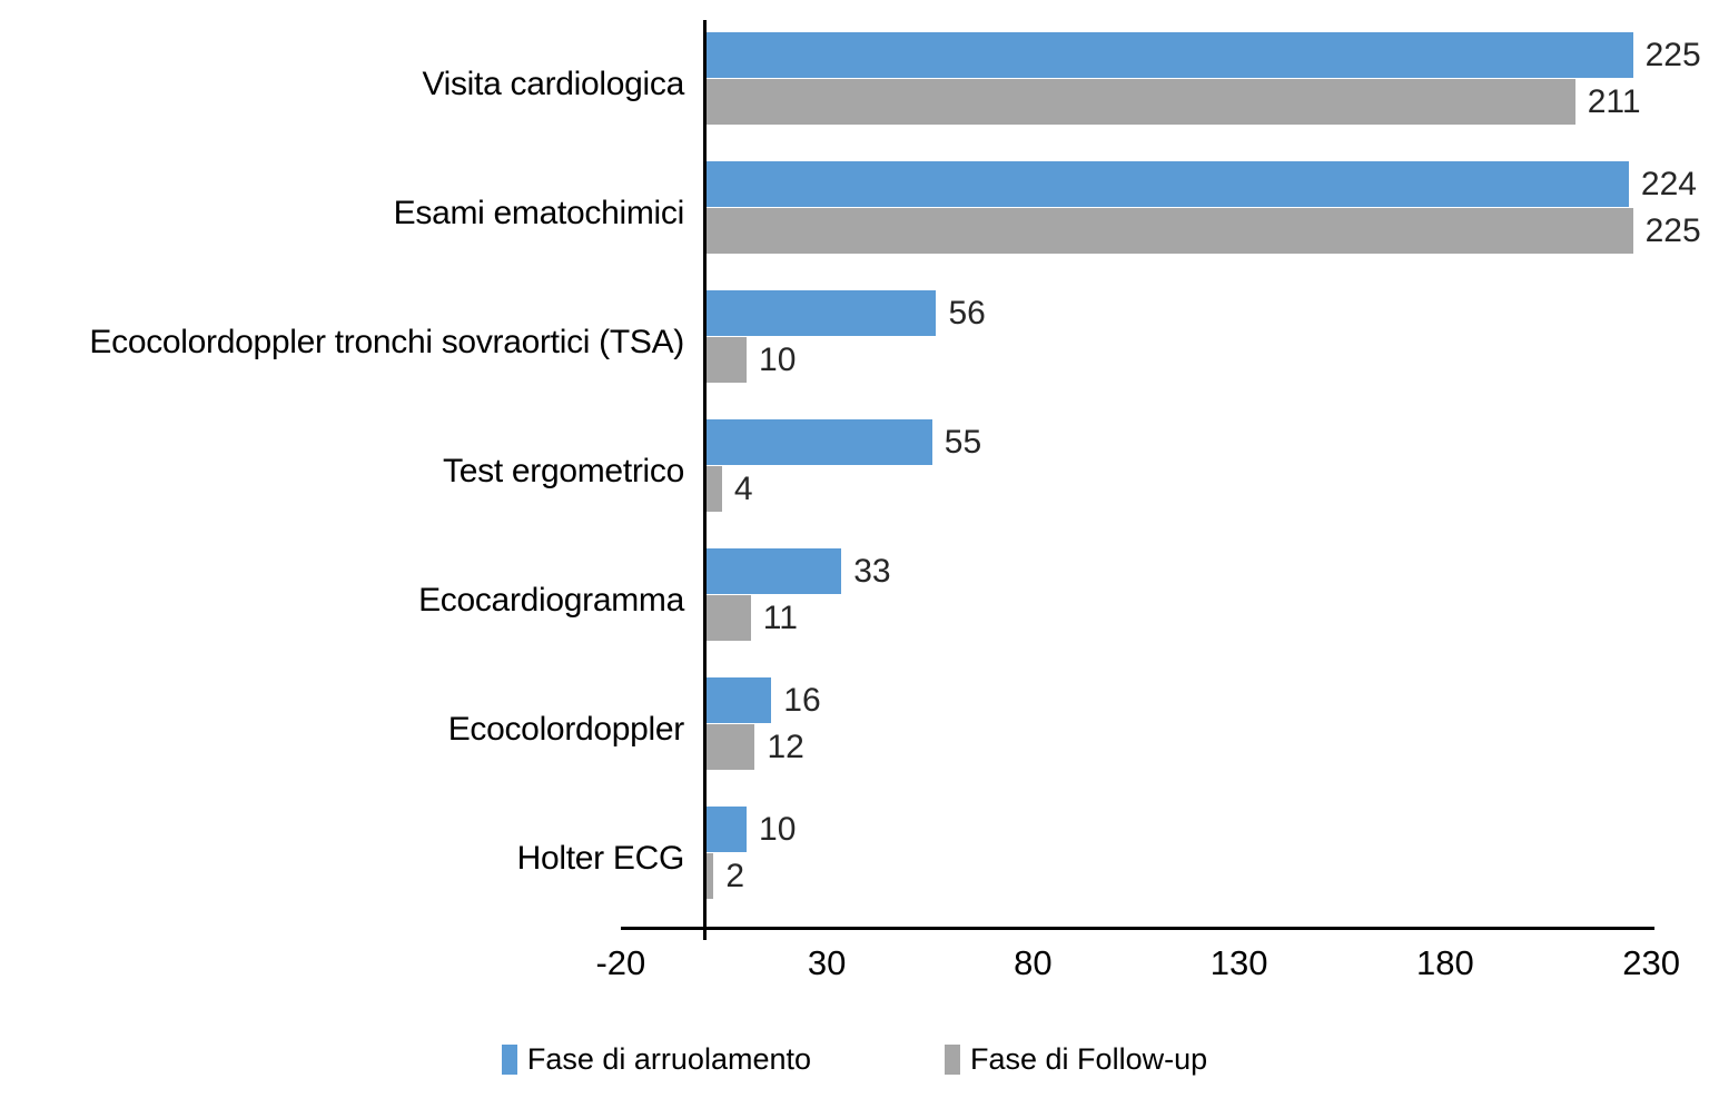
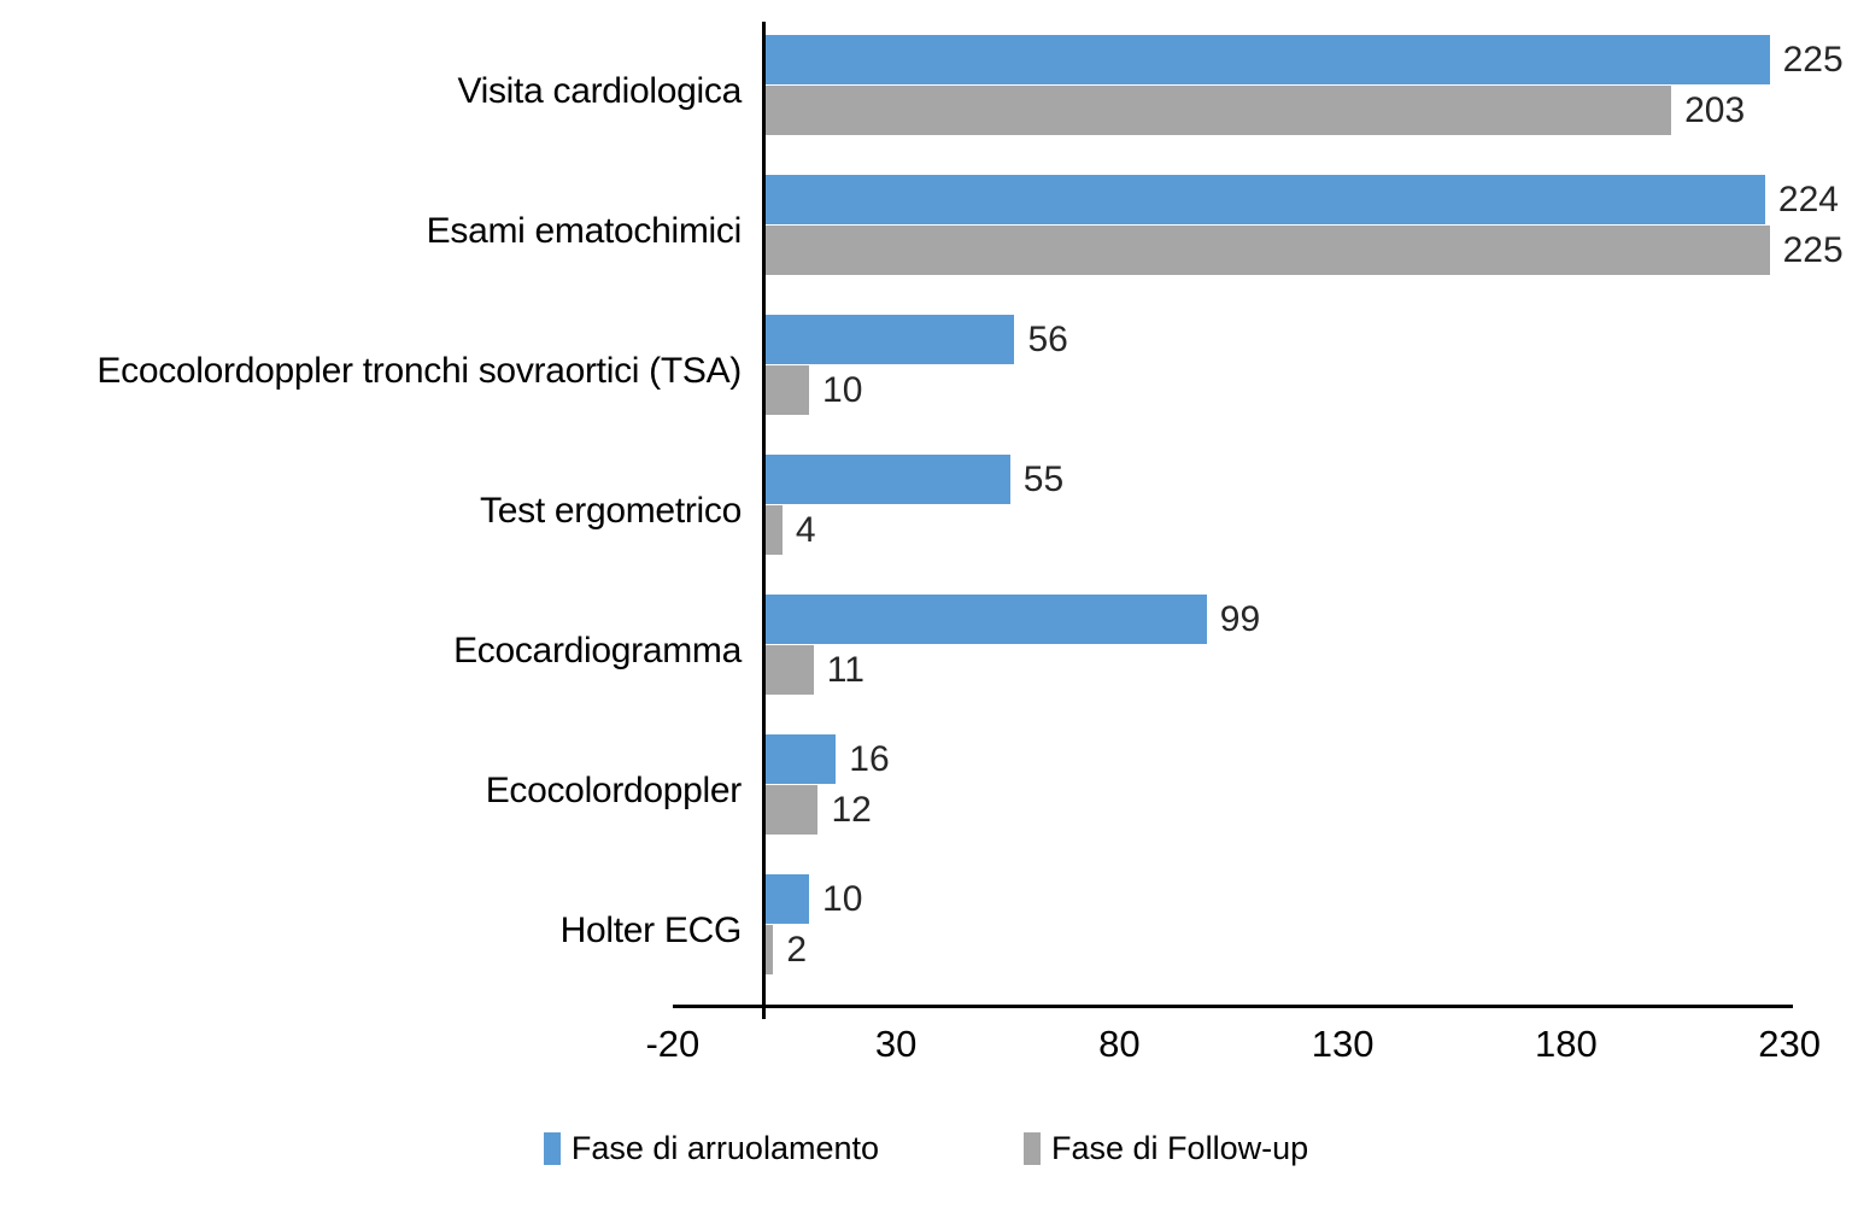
Fase di Follow-up/Visita cardiologica: 211 -> 203
Fase di arruolamento/Ecocardiogramma: 33 -> 99
